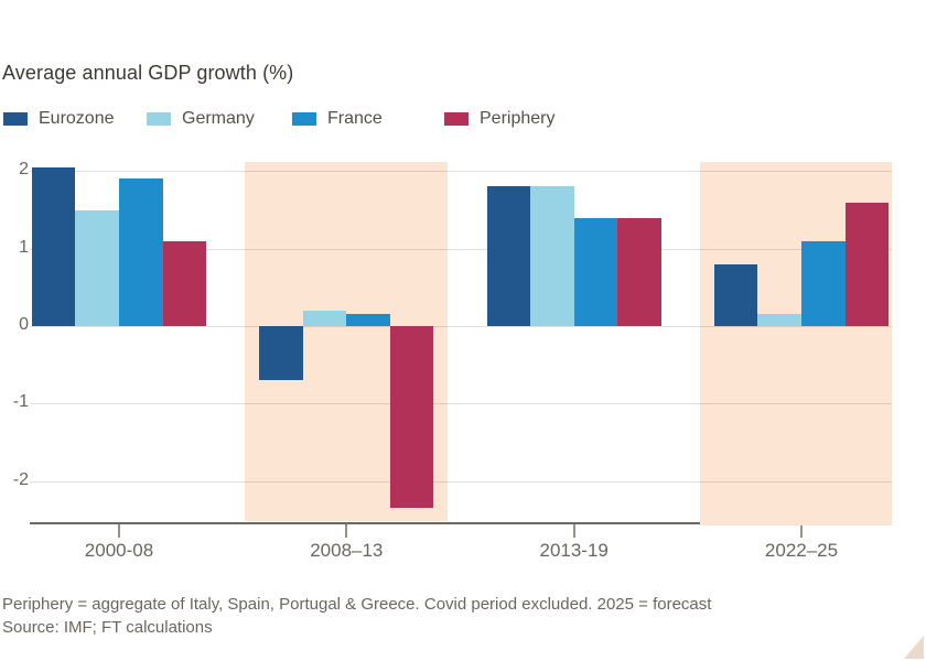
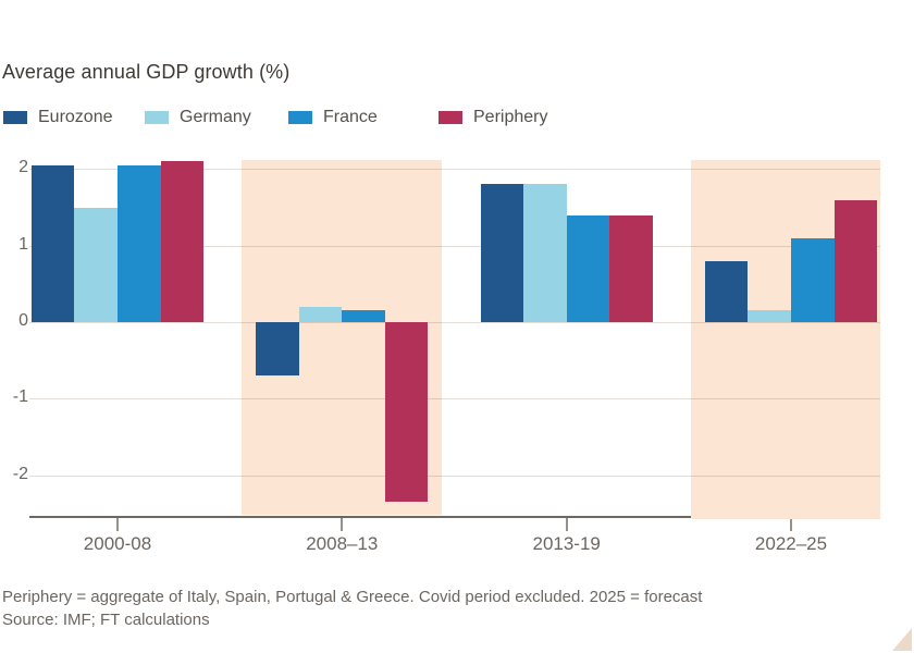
France/2000-08: 1.9 -> 2.0
Periphery/2000-08: 1.1 -> 2.1
